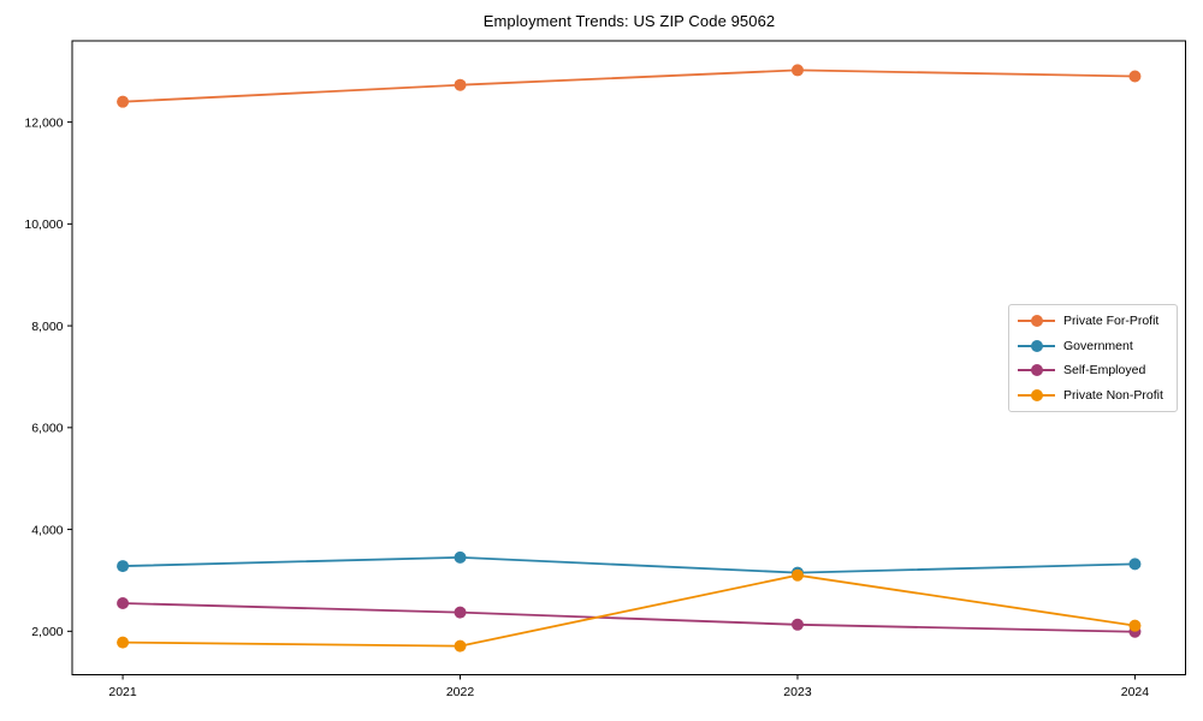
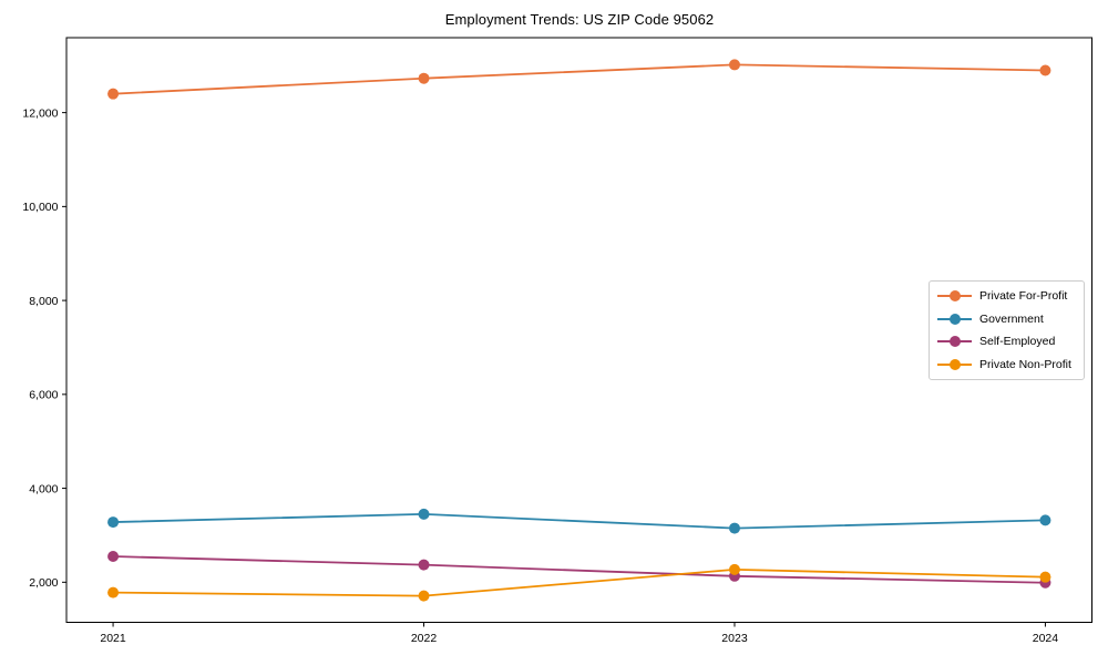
Private Non-Profit/2023: 3100 -> 2300
